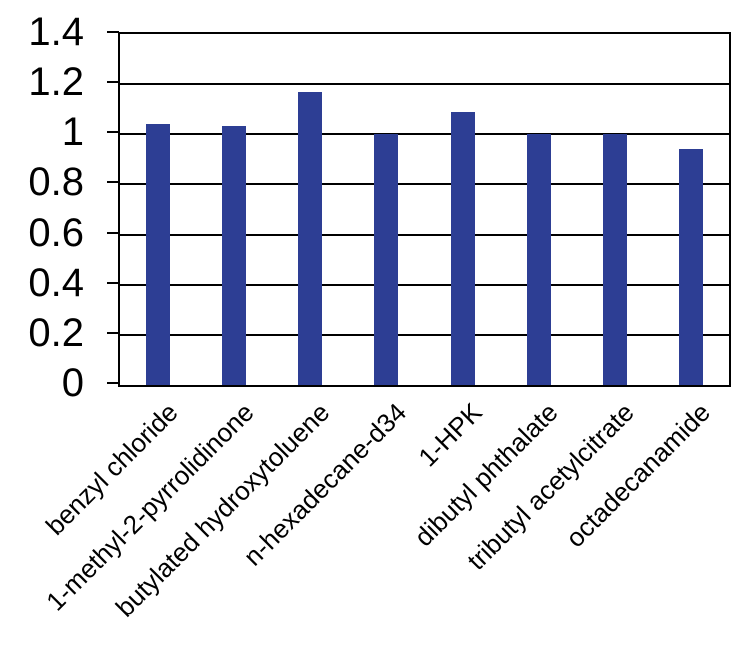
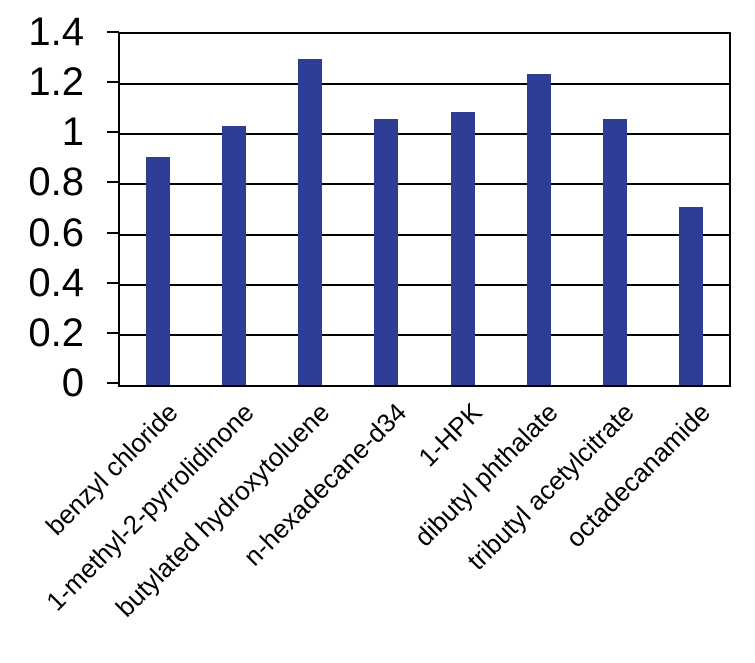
benzyl chloride: 1.04 -> 0.91
butylated hydroxytoluene: 1.17 -> 1.30
n-hexadecane-d34: 1.00 -> 1.06
dibutyl phthalate: 1.00 -> 1.24
tributyl acetylcitrate: 1.00 -> 1.06
octadecanamide: 0.94 -> 0.71
